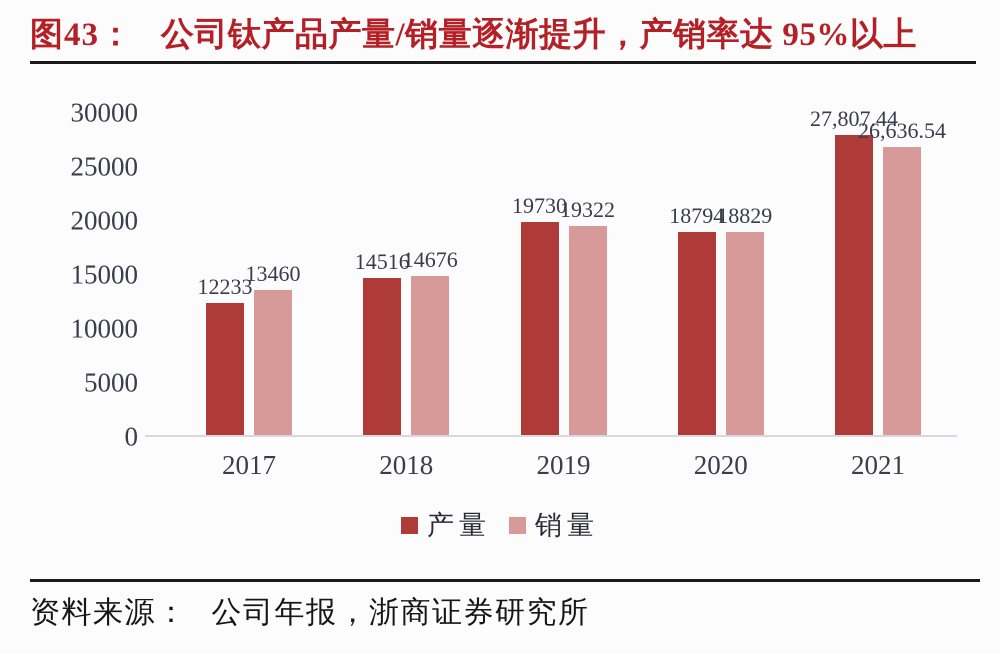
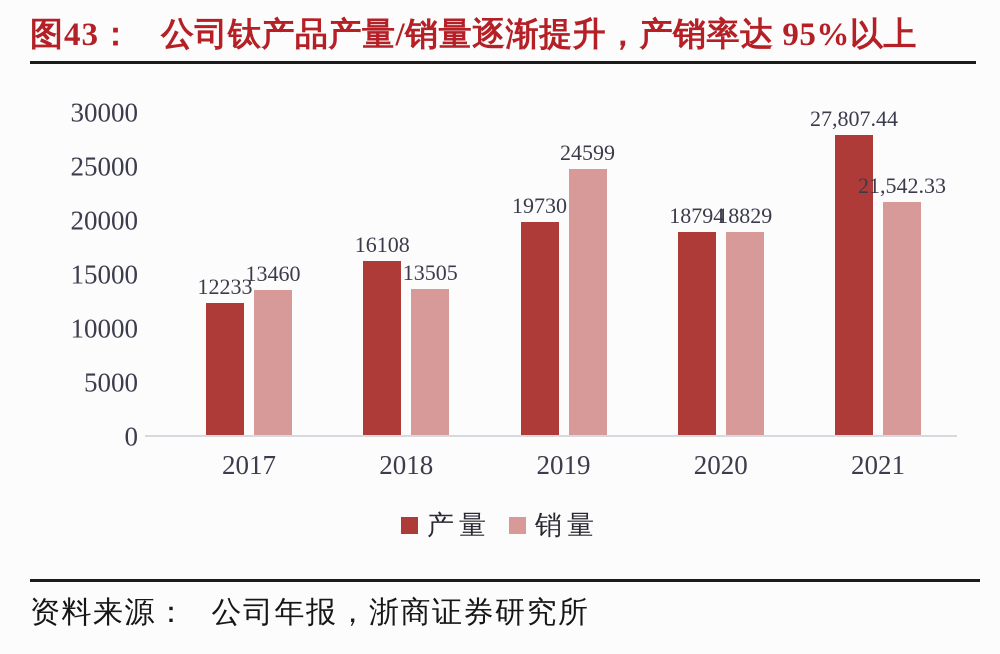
产量/2018: 14516 -> 16108
销量/2018: 14676 -> 13505
销量/2019: 19322 -> 24599
销量/2021: 26,636.54 -> 21,542.33
